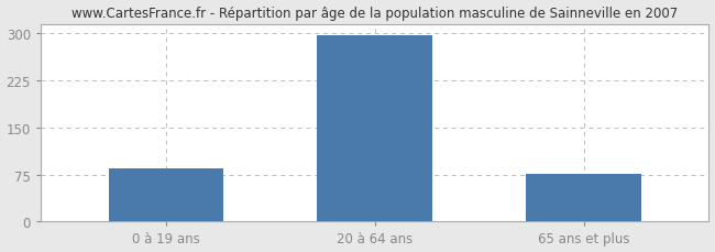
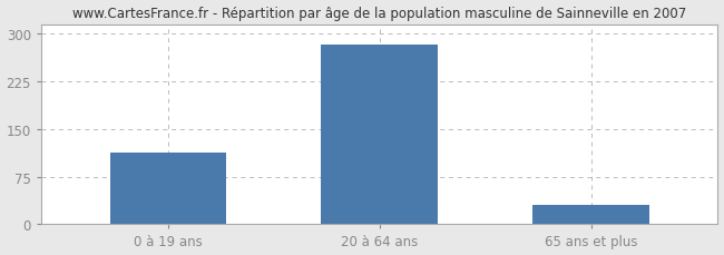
0 à 19 ans: 84 -> 113
20 à 64 ans: 296 -> 282
65 ans et plus: 76 -> 30
